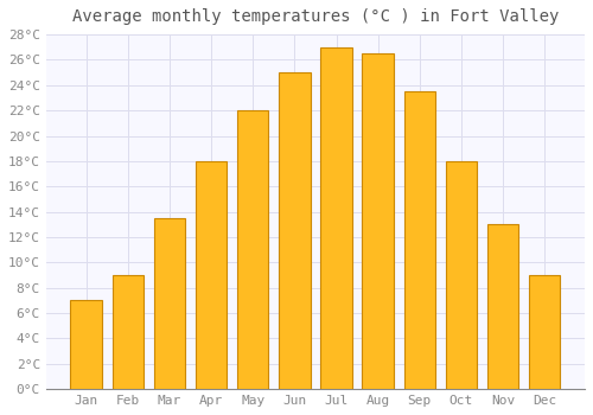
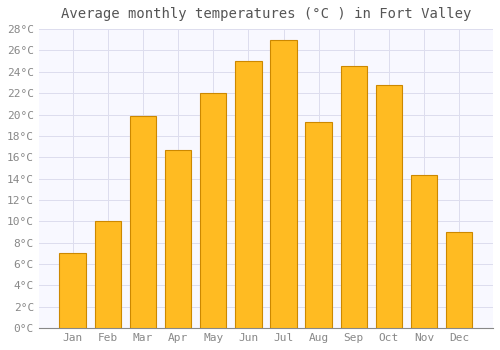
Feb: 9.0°C -> 10.0°C
Mar: 13.5°C -> 19.9°C
Apr: 18.0°C -> 16.7°C
Aug: 26.5°C -> 19.3°C
Sep: 23.5°C -> 24.5°C
Oct: 18.0°C -> 22.8°C
Nov: 13.0°C -> 14.3°C
